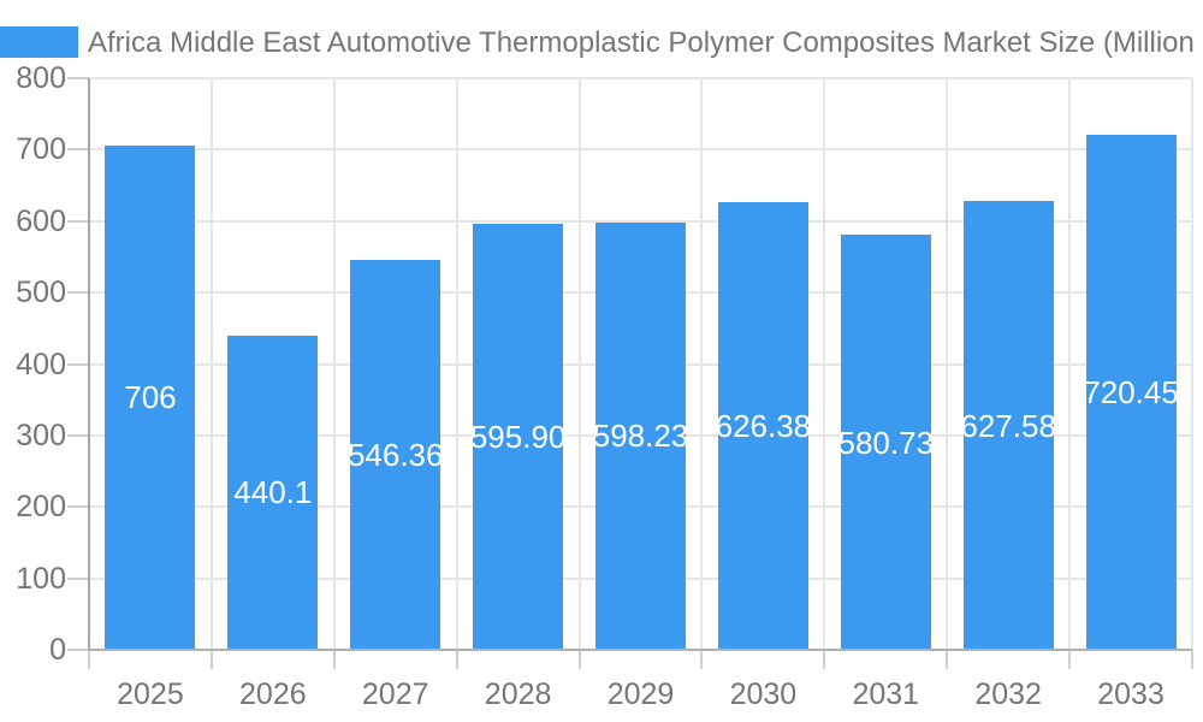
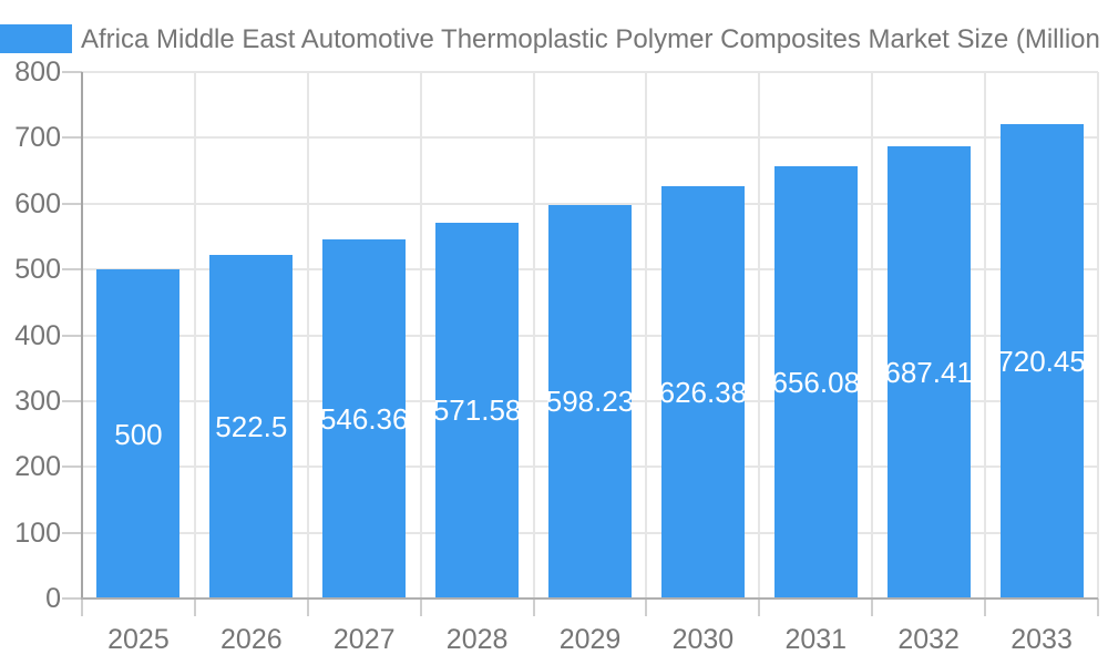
2025: 706 -> 500
2026: 440.1 -> 522.5
2028: 595.90 -> 571.58
2031: 580.73 -> 656.08
2032: 627.58 -> 687.41
